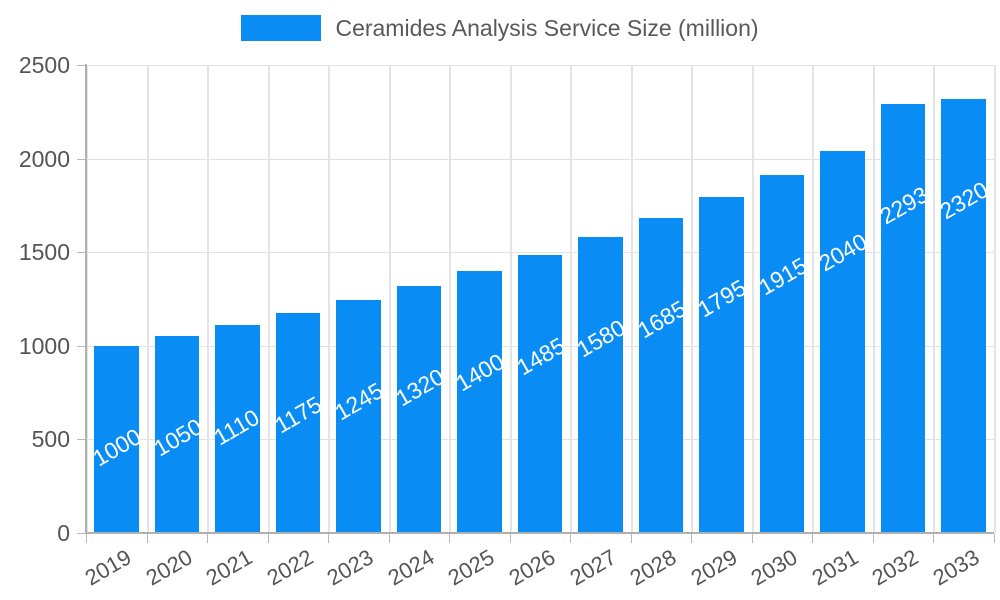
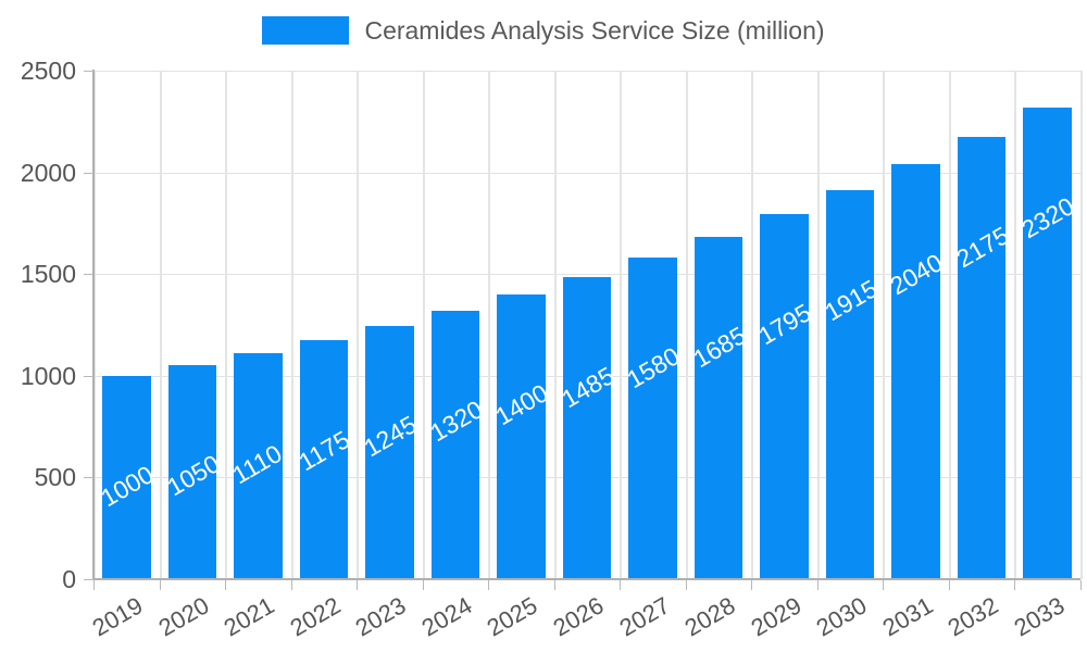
2032: 2293 -> 2175
